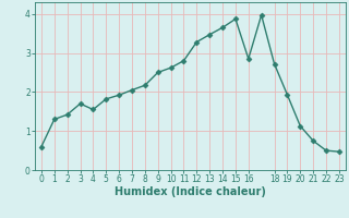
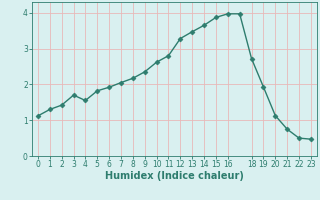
0: 0.60 -> 1.12
9: 2.50 -> 2.35
16: 2.85 -> 3.97
